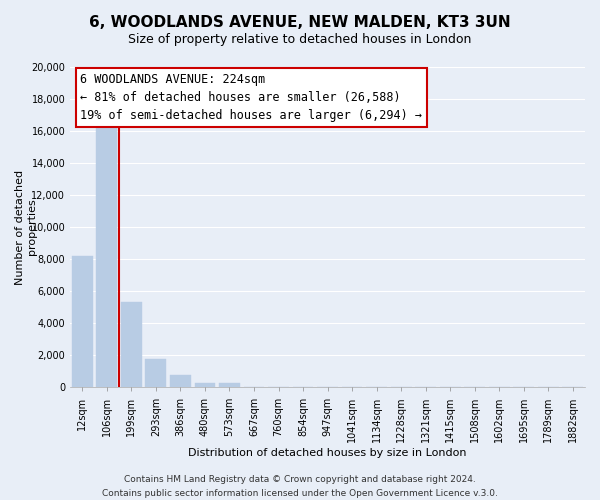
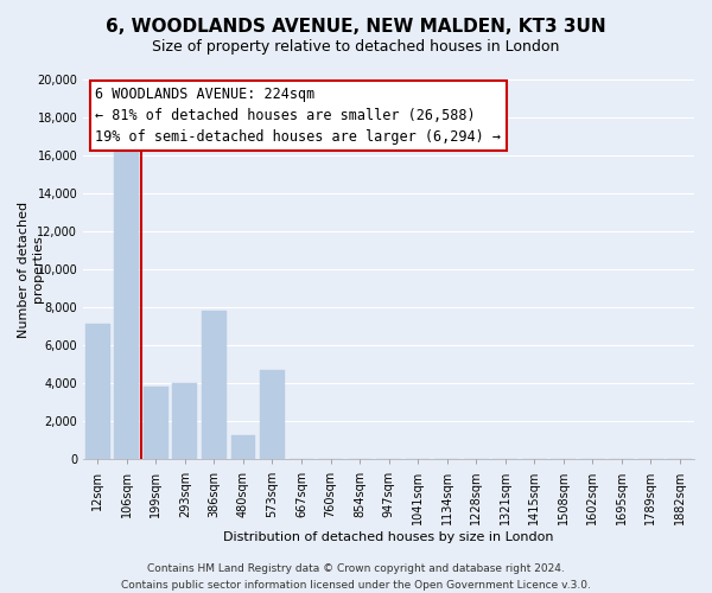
12sqm: 8,200 -> 7,100
199sqm: 5,300 -> 3,800
293sqm: 1,800 -> 4,000
386sqm: 800 -> 7,800
480sqm: 300 -> 1,300
573sqm: 300 -> 4,700
